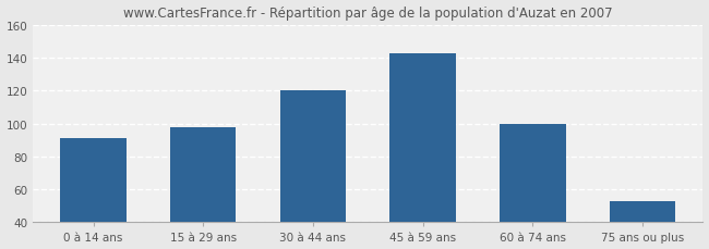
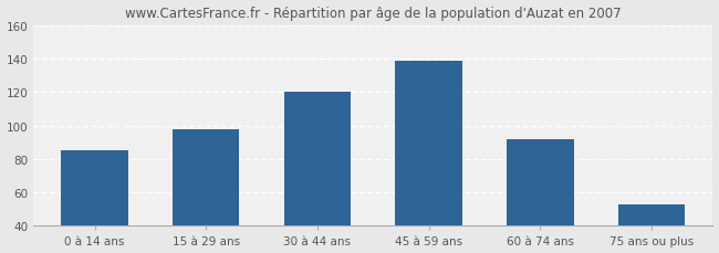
0 à 14 ans: 91 -> 85
45 à 59 ans: 143 -> 139
60 à 74 ans: 100 -> 92
